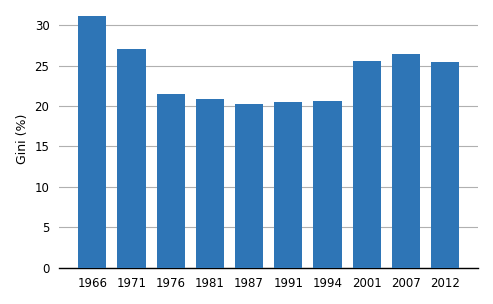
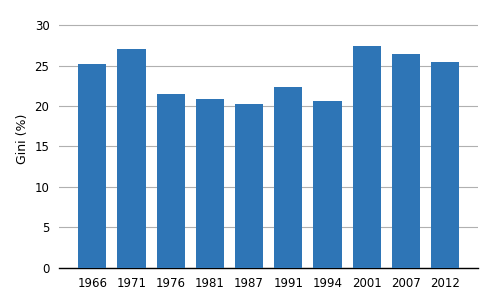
1966: 31.1 -> 25.2
1991: 20.5 -> 22.4
2001: 25.6 -> 27.4
